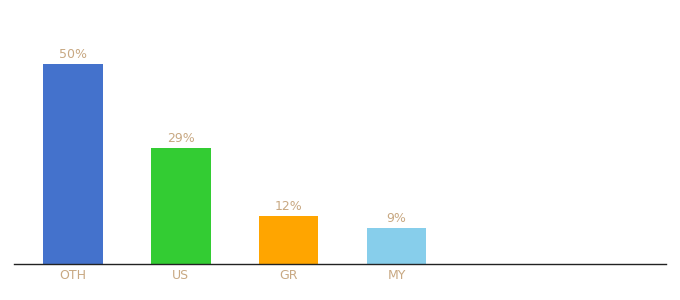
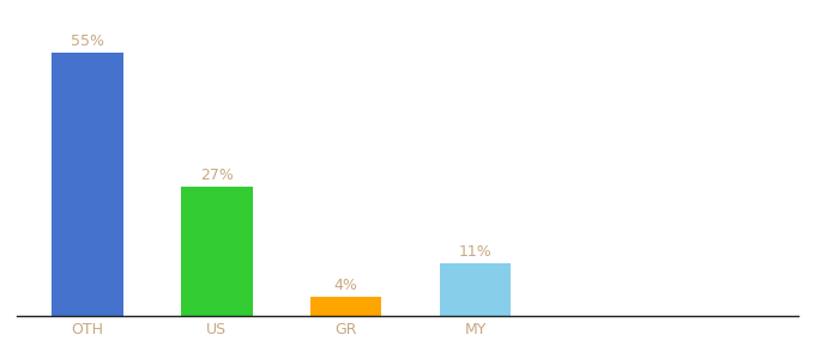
OTH: 50% -> 55%
US: 29% -> 27%
GR: 12% -> 4%
MY: 9% -> 11%
